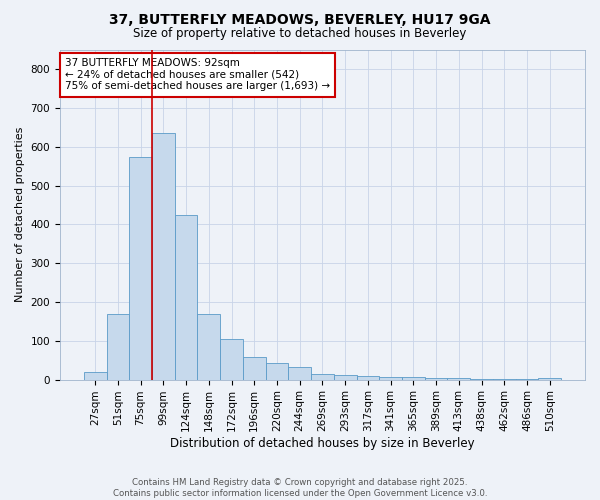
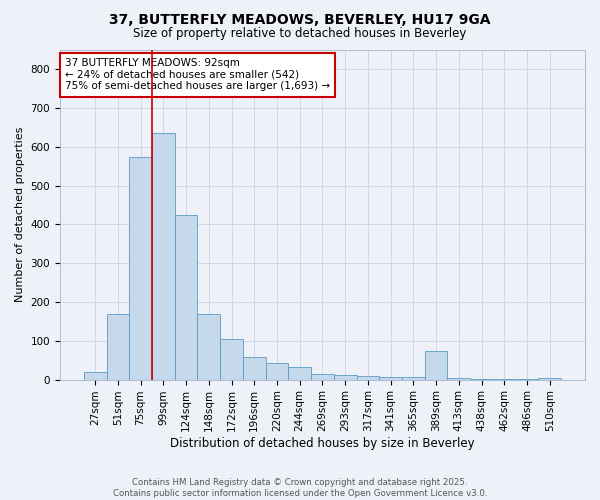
389sqm: 5 -> 75
